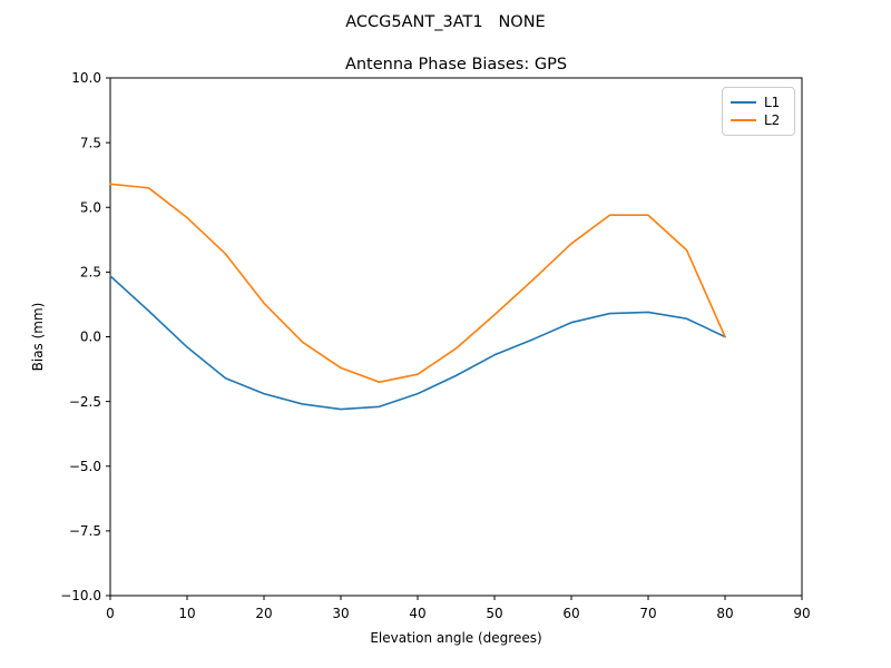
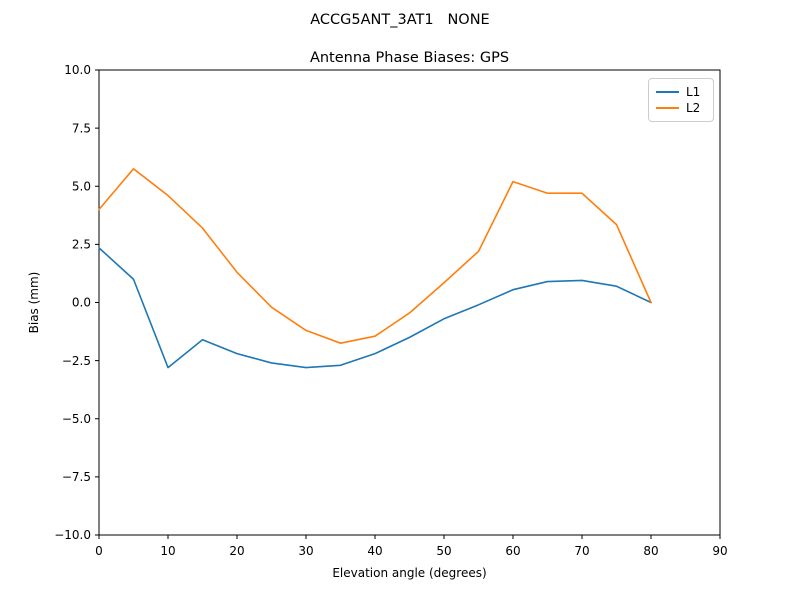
L2/0: 5.9 -> 4.0
L1/10: -0.4 -> -2.8
L2/60: 3.6 -> 5.2
